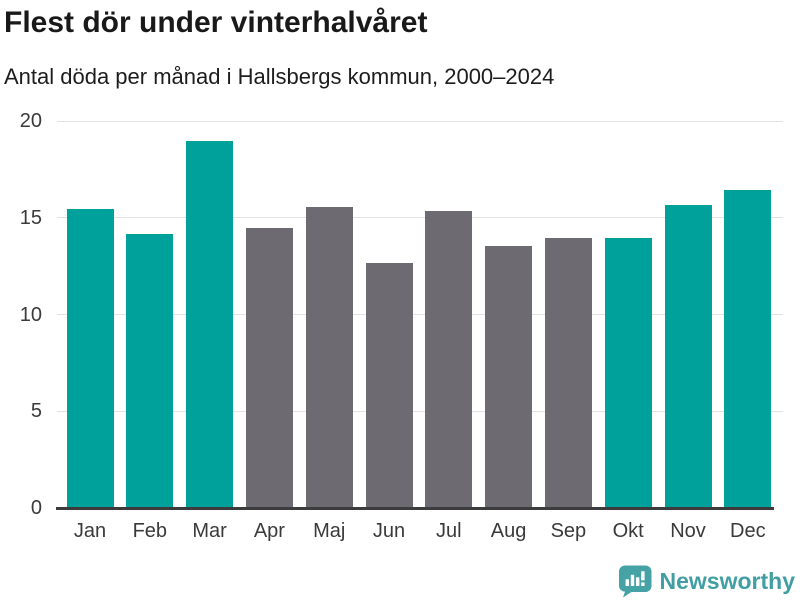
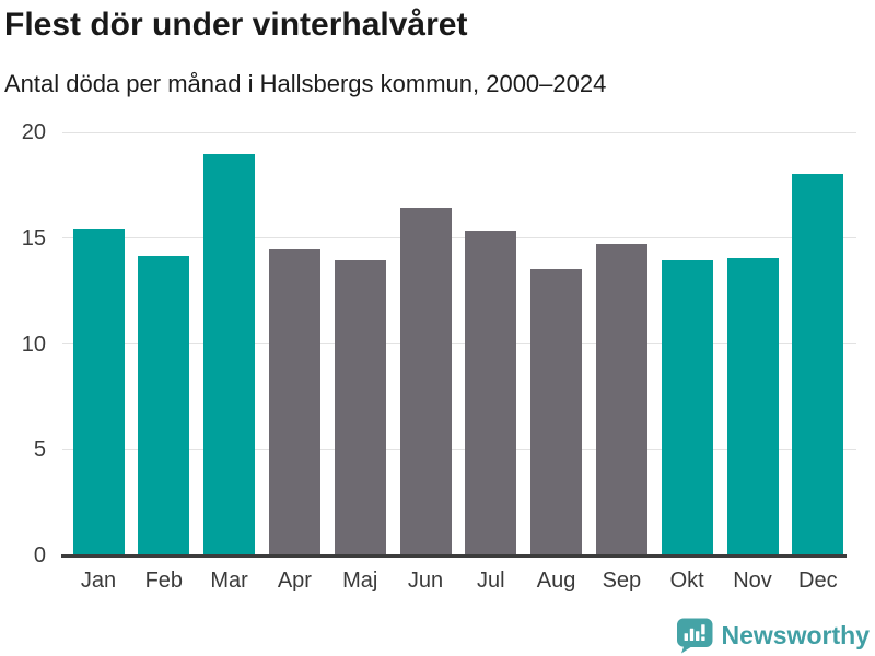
Maj: 15.5 -> 13.9
Jun: 12.6 -> 16.4
Sep: 13.9 -> 14.7
Nov: 15.6 -> 14.0
Dec: 16.4 -> 18.0
